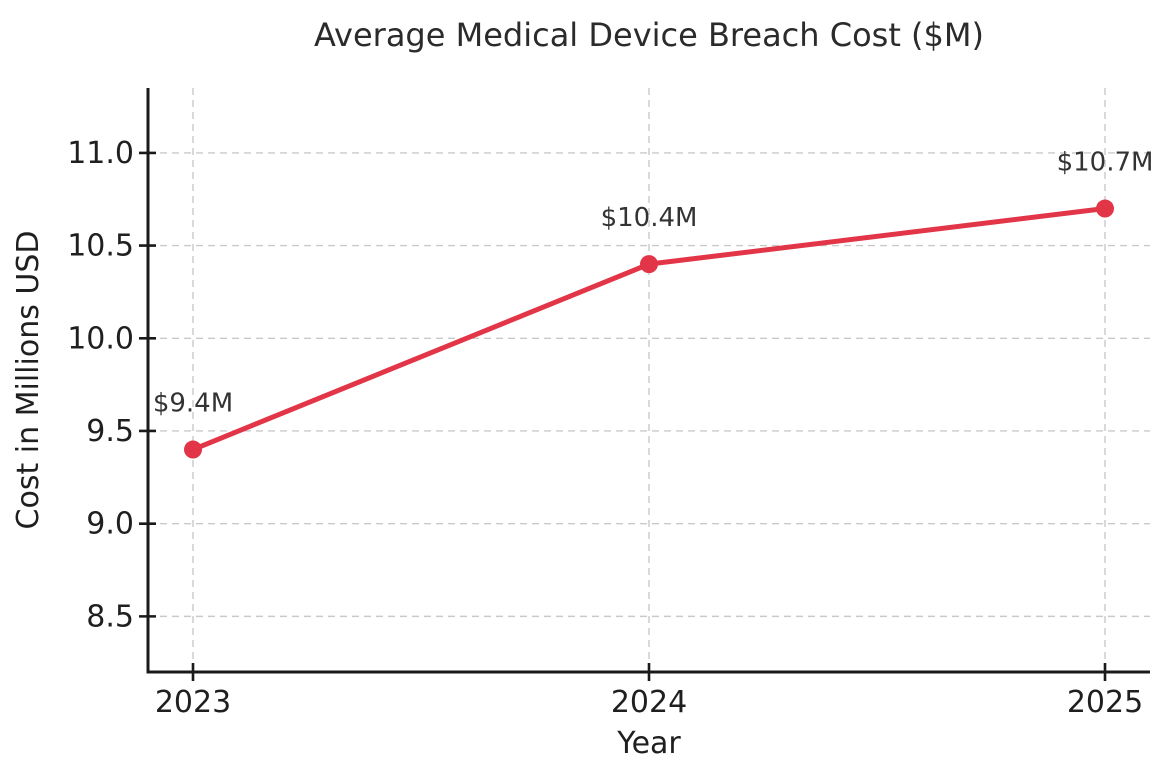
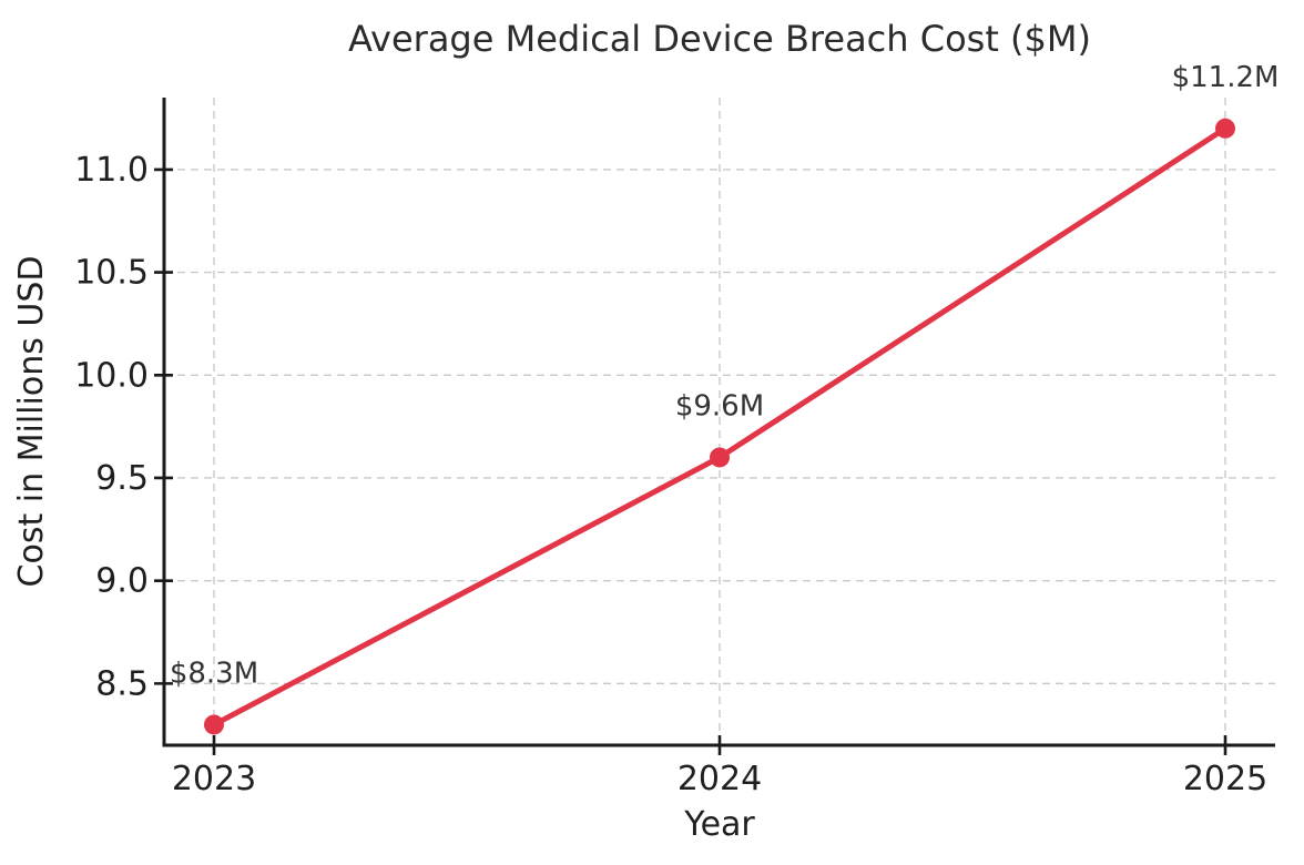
2023: $9.4M -> $8.3M
2024: $10.4M -> $9.6M
2025: $10.7M -> $11.2M
